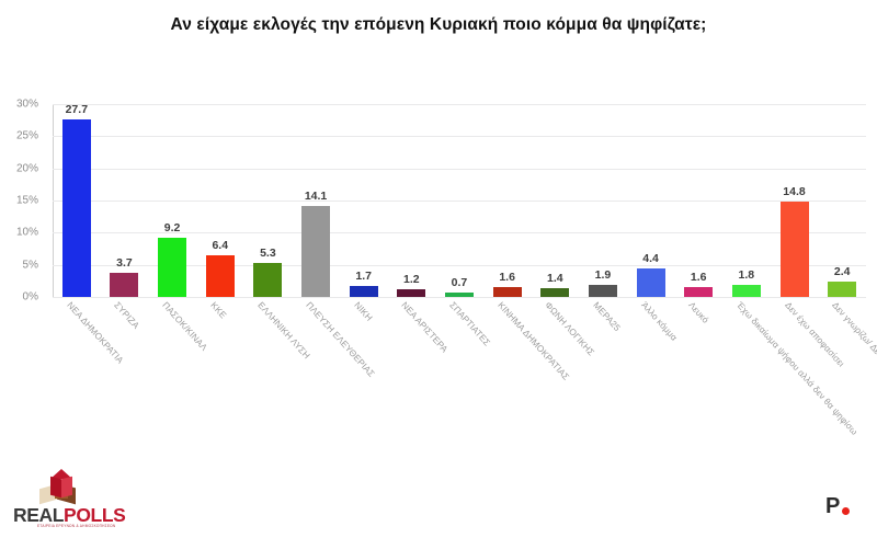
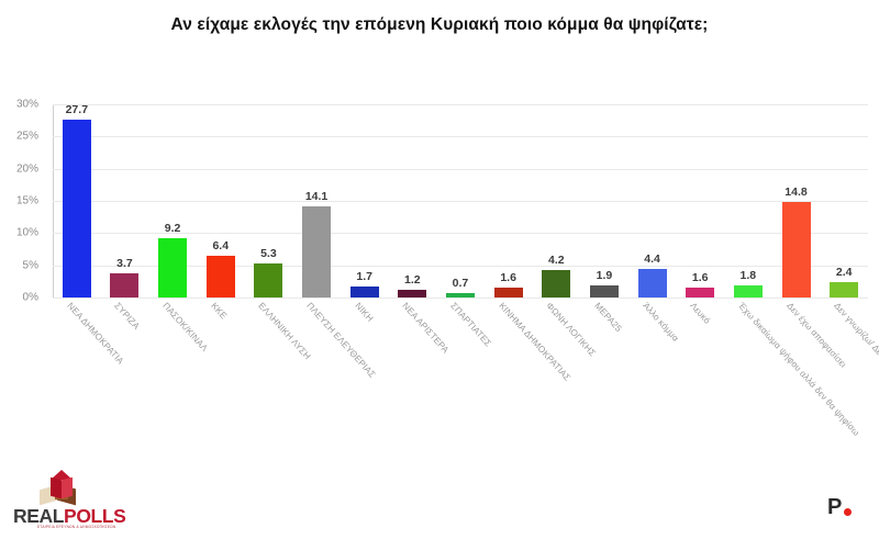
ΦΩΝΗ ΛΟΓΙΚΗΣ: 1.4 -> 4.2
